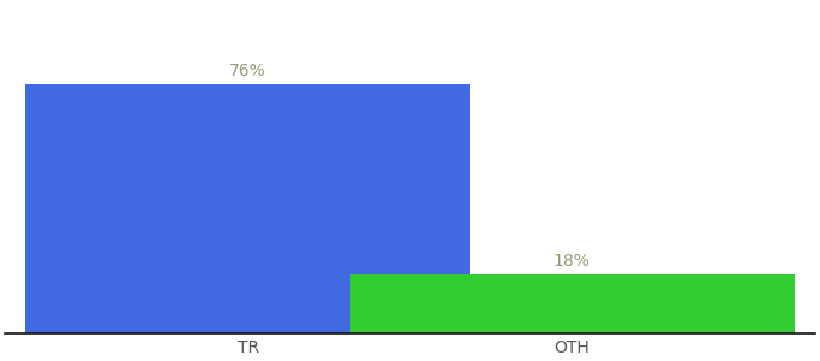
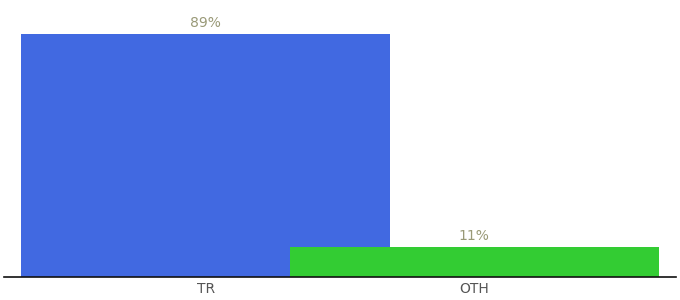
TR: 76% -> 89%
OTH: 18% -> 11%
